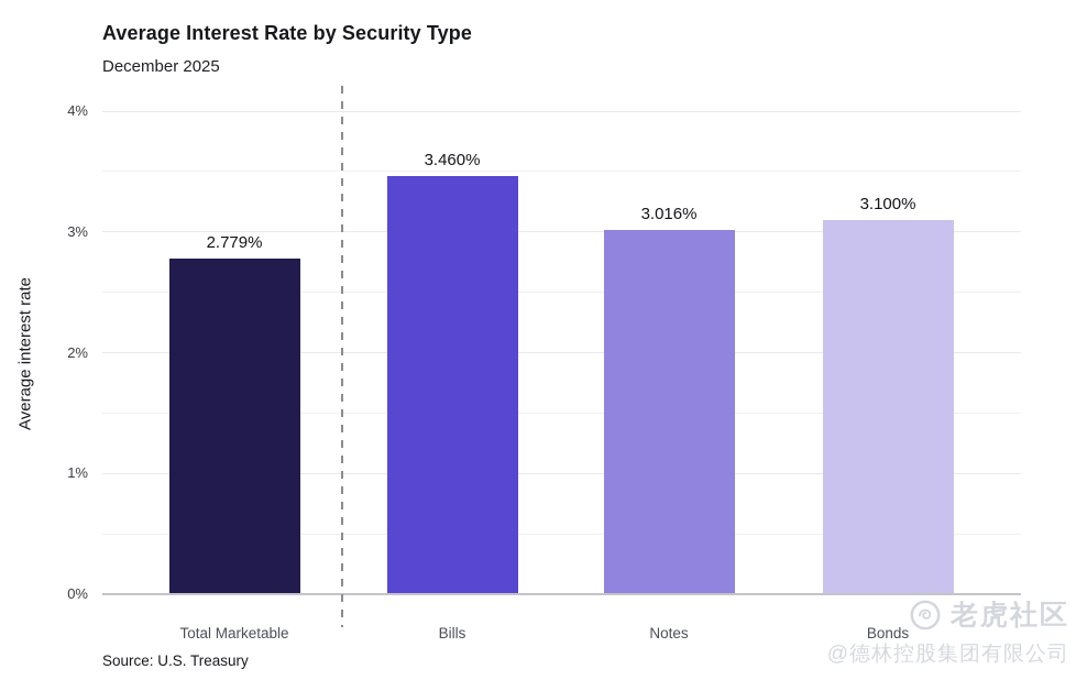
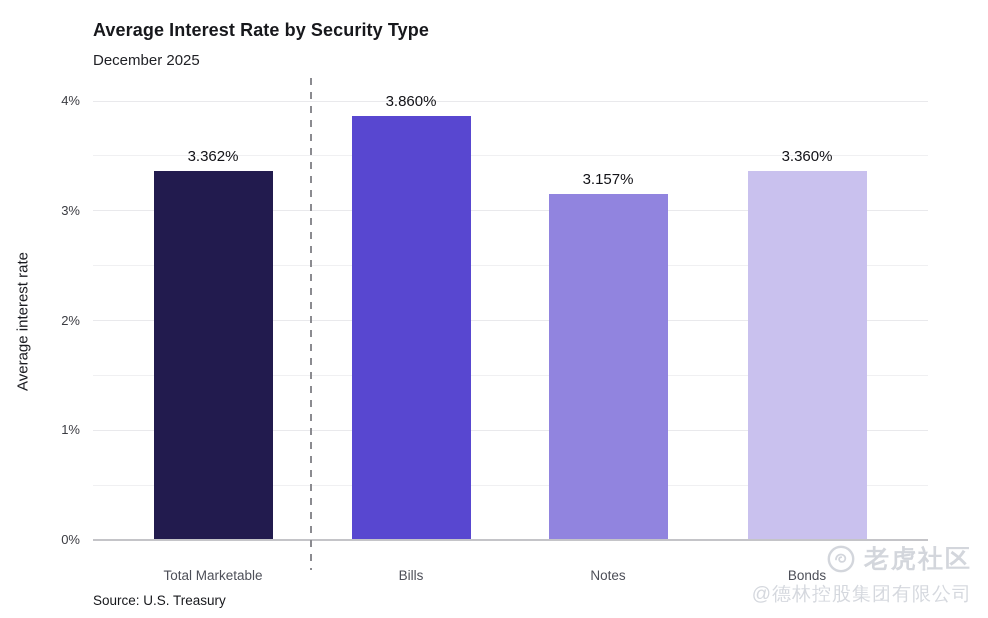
Total Marketable: 2.779% -> 3.362%
Bills: 3.460% -> 3.860%
Notes: 3.016% -> 3.157%
Bonds: 3.100% -> 3.360%
